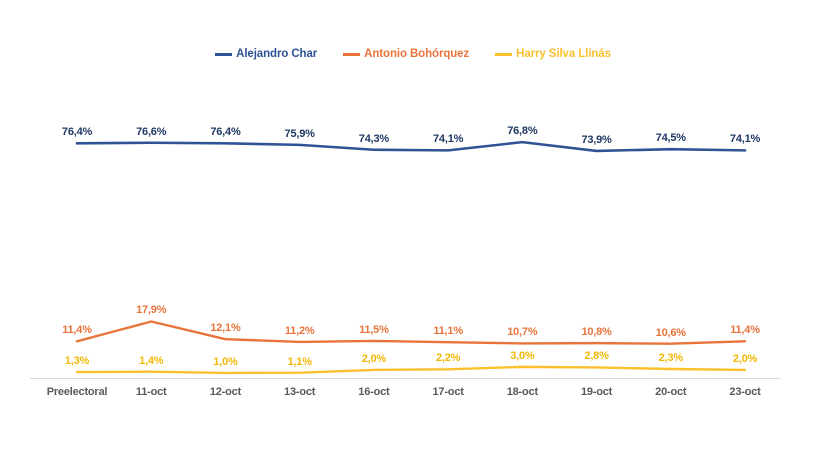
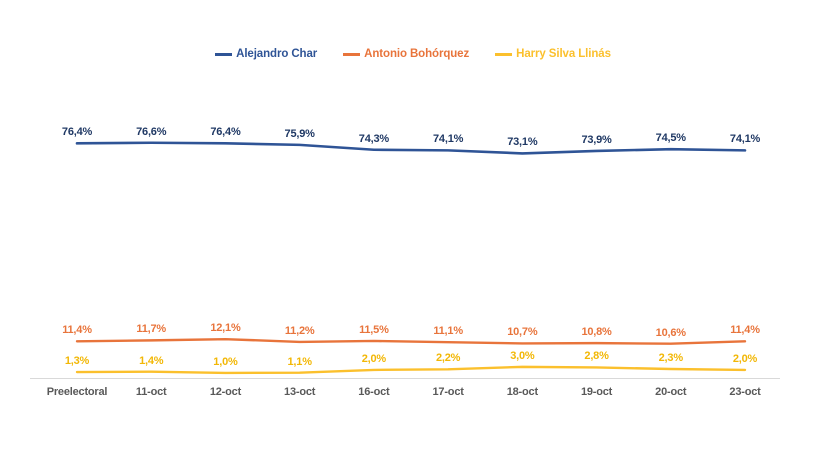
Antonio Bohórquez/11-oct: 17,9% -> 11,7%
Alejandro Char/18-oct: 76,8% -> 73,1%
